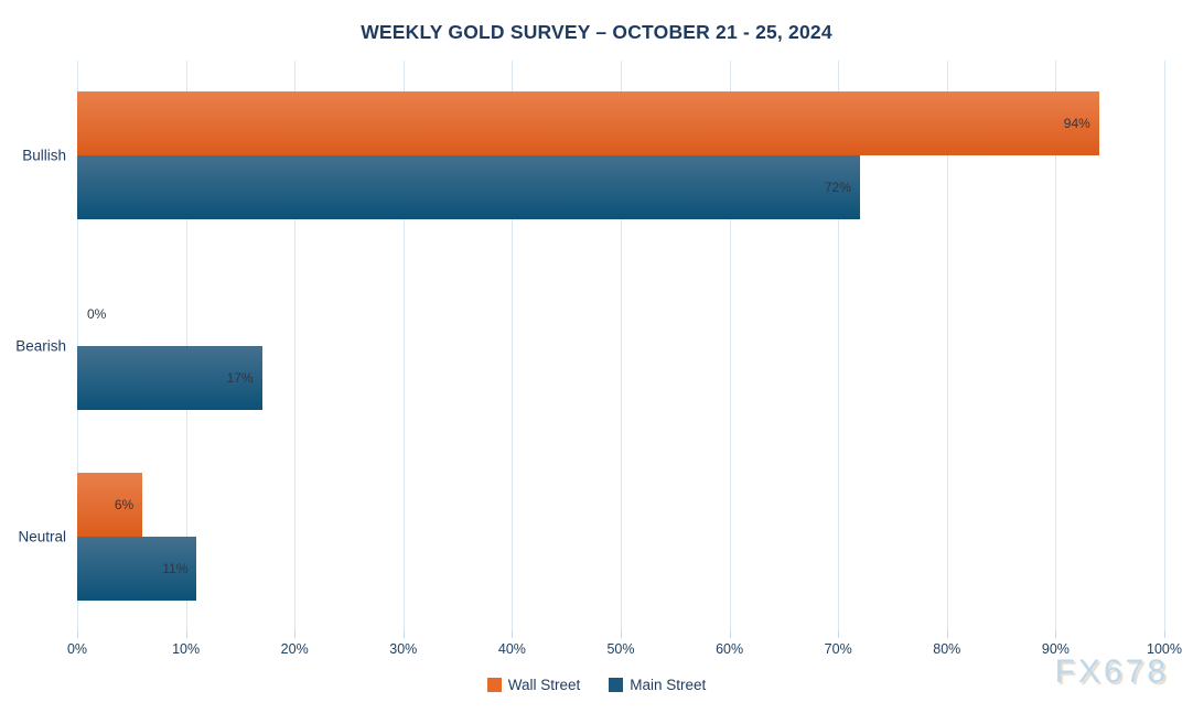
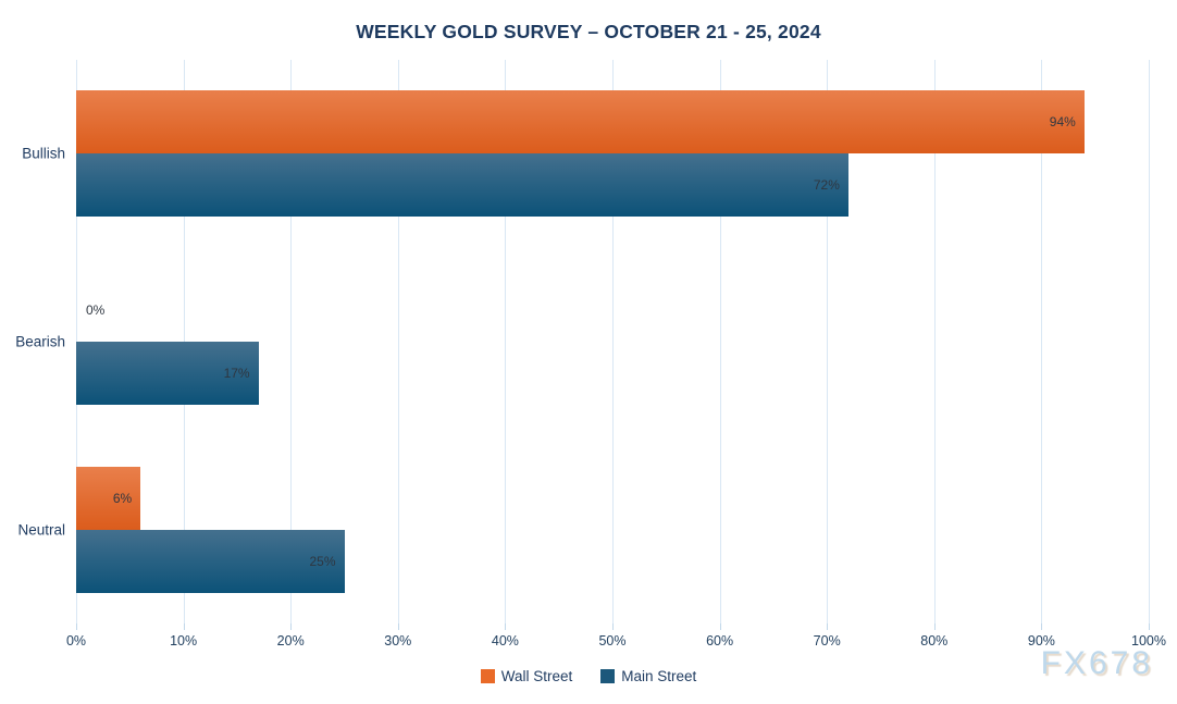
Main Street/Neutral: 11% -> 25%
